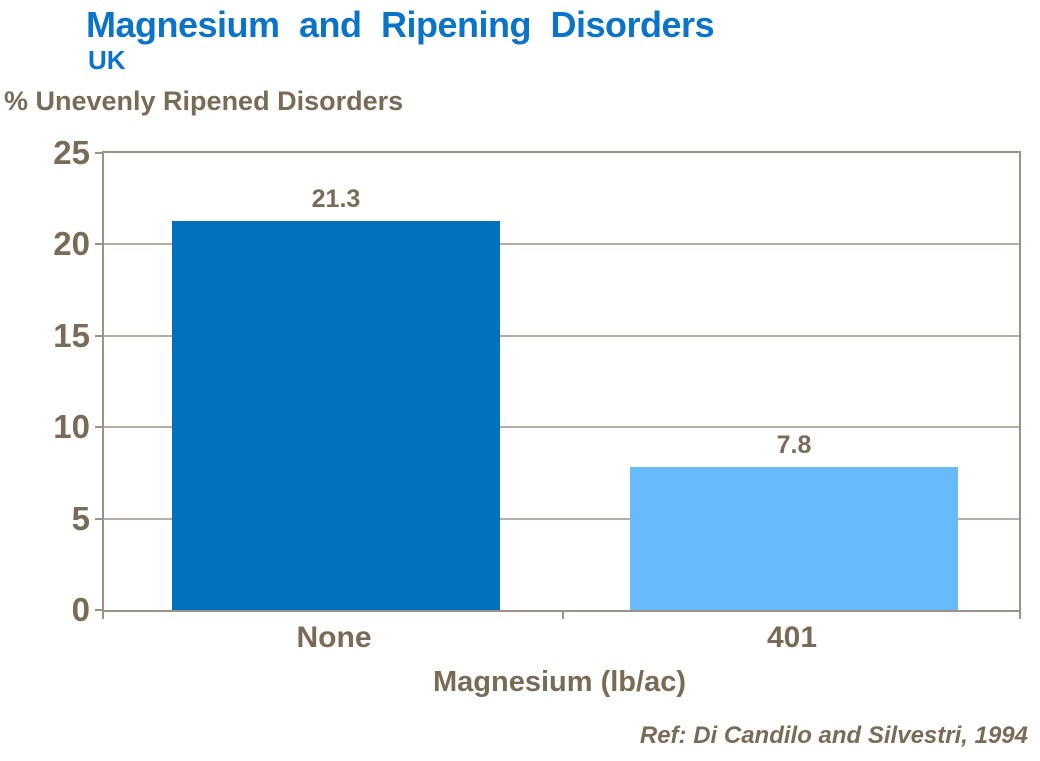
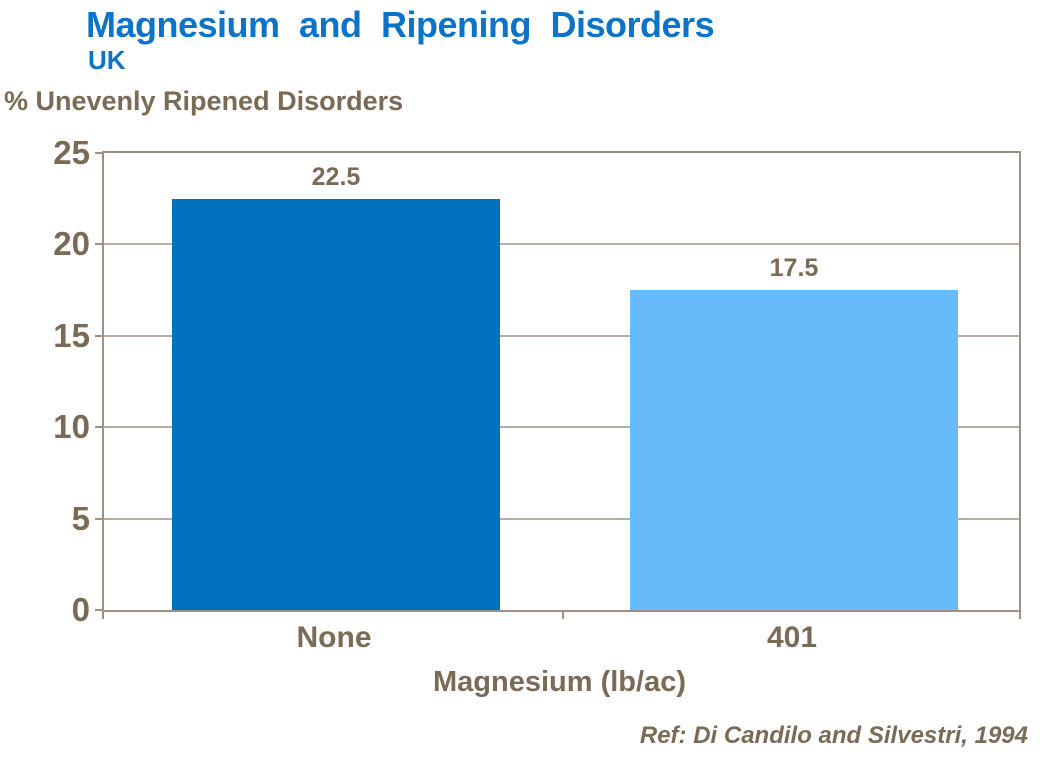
None: 21.3 -> 22.5
401: 7.8 -> 17.5
